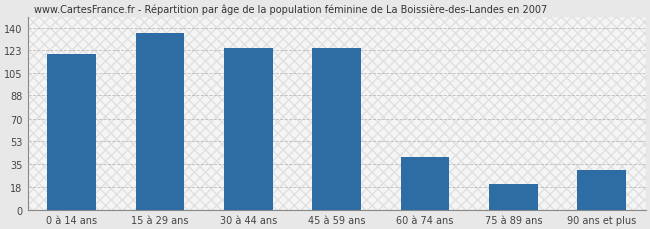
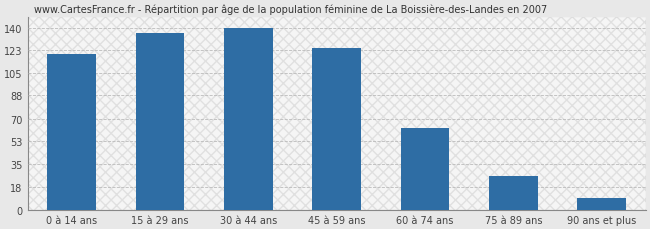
30 à 44 ans: 124 -> 140
60 à 74 ans: 41 -> 63
75 à 89 ans: 20 -> 26
90 ans et plus: 31 -> 9
